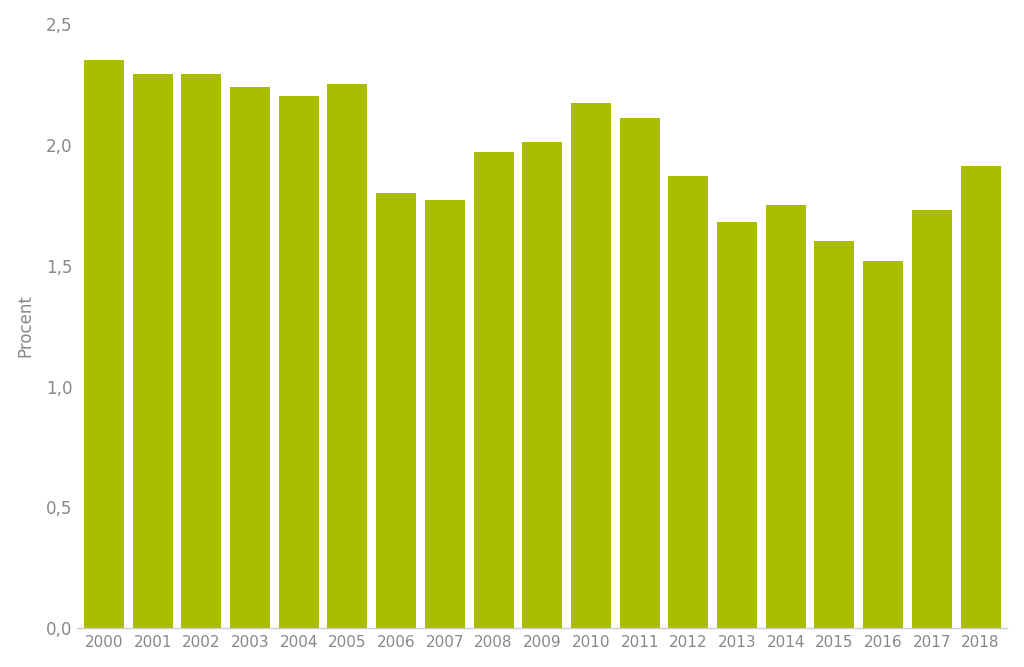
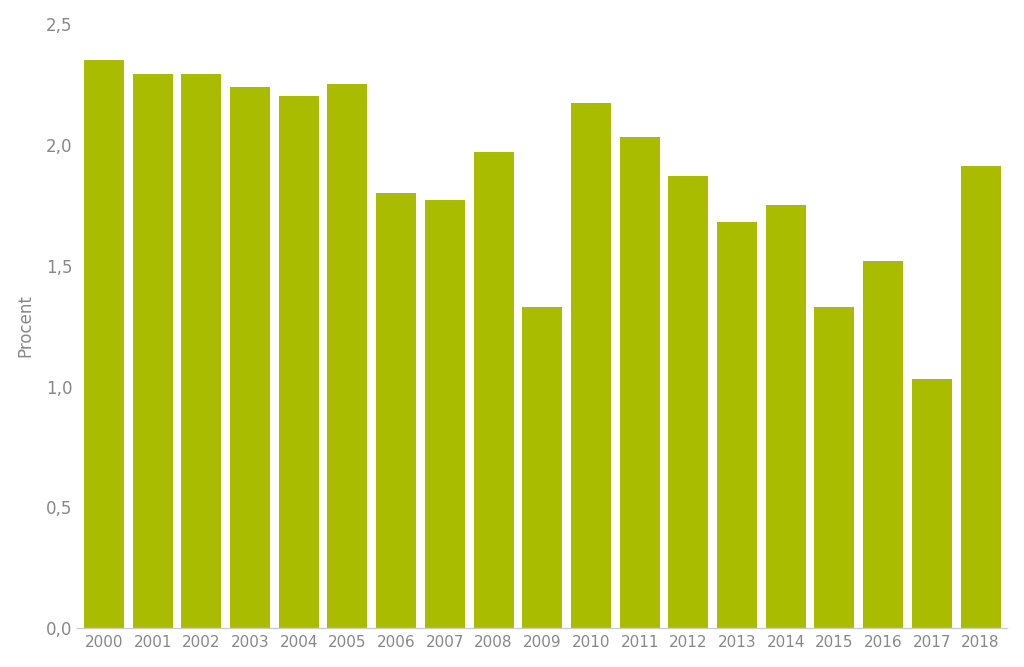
2009: 2,01 -> 1,33
2011: 2,11 -> 2,03
2015: 1,60 -> 1,33
2017: 1,73 -> 1,03
